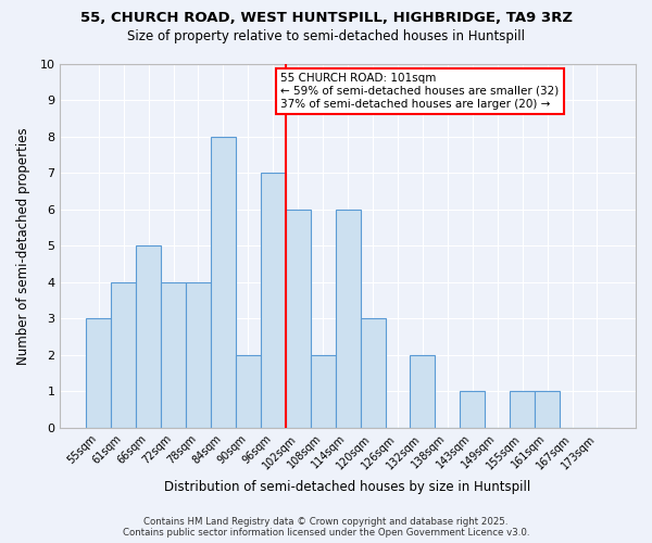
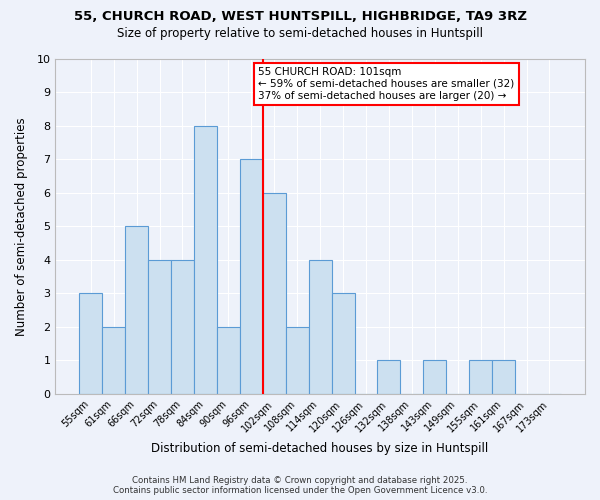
61sqm: 4 -> 2
114sqm: 6 -> 4
132sqm: 2 -> 1
